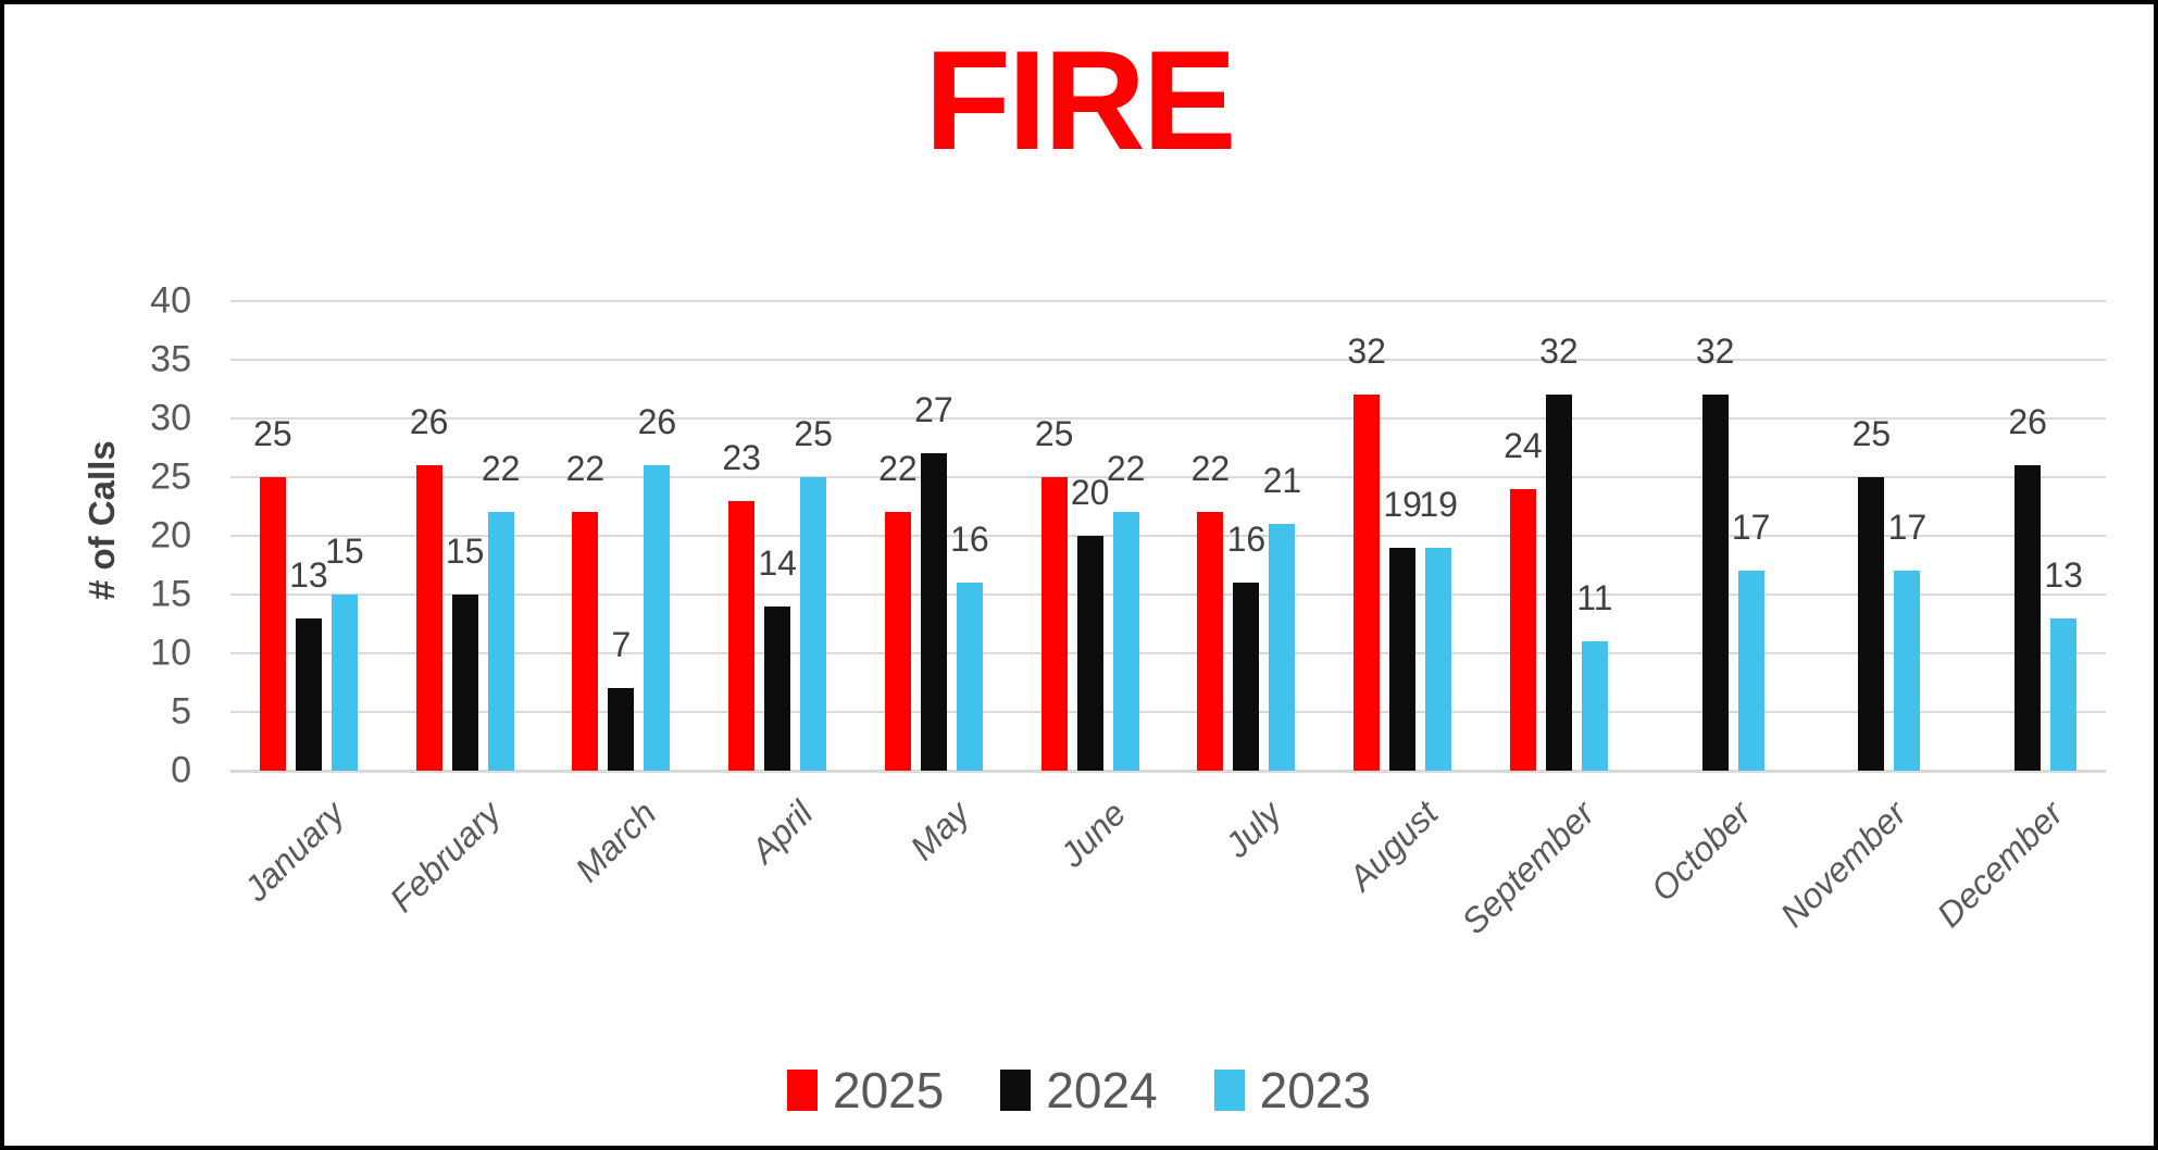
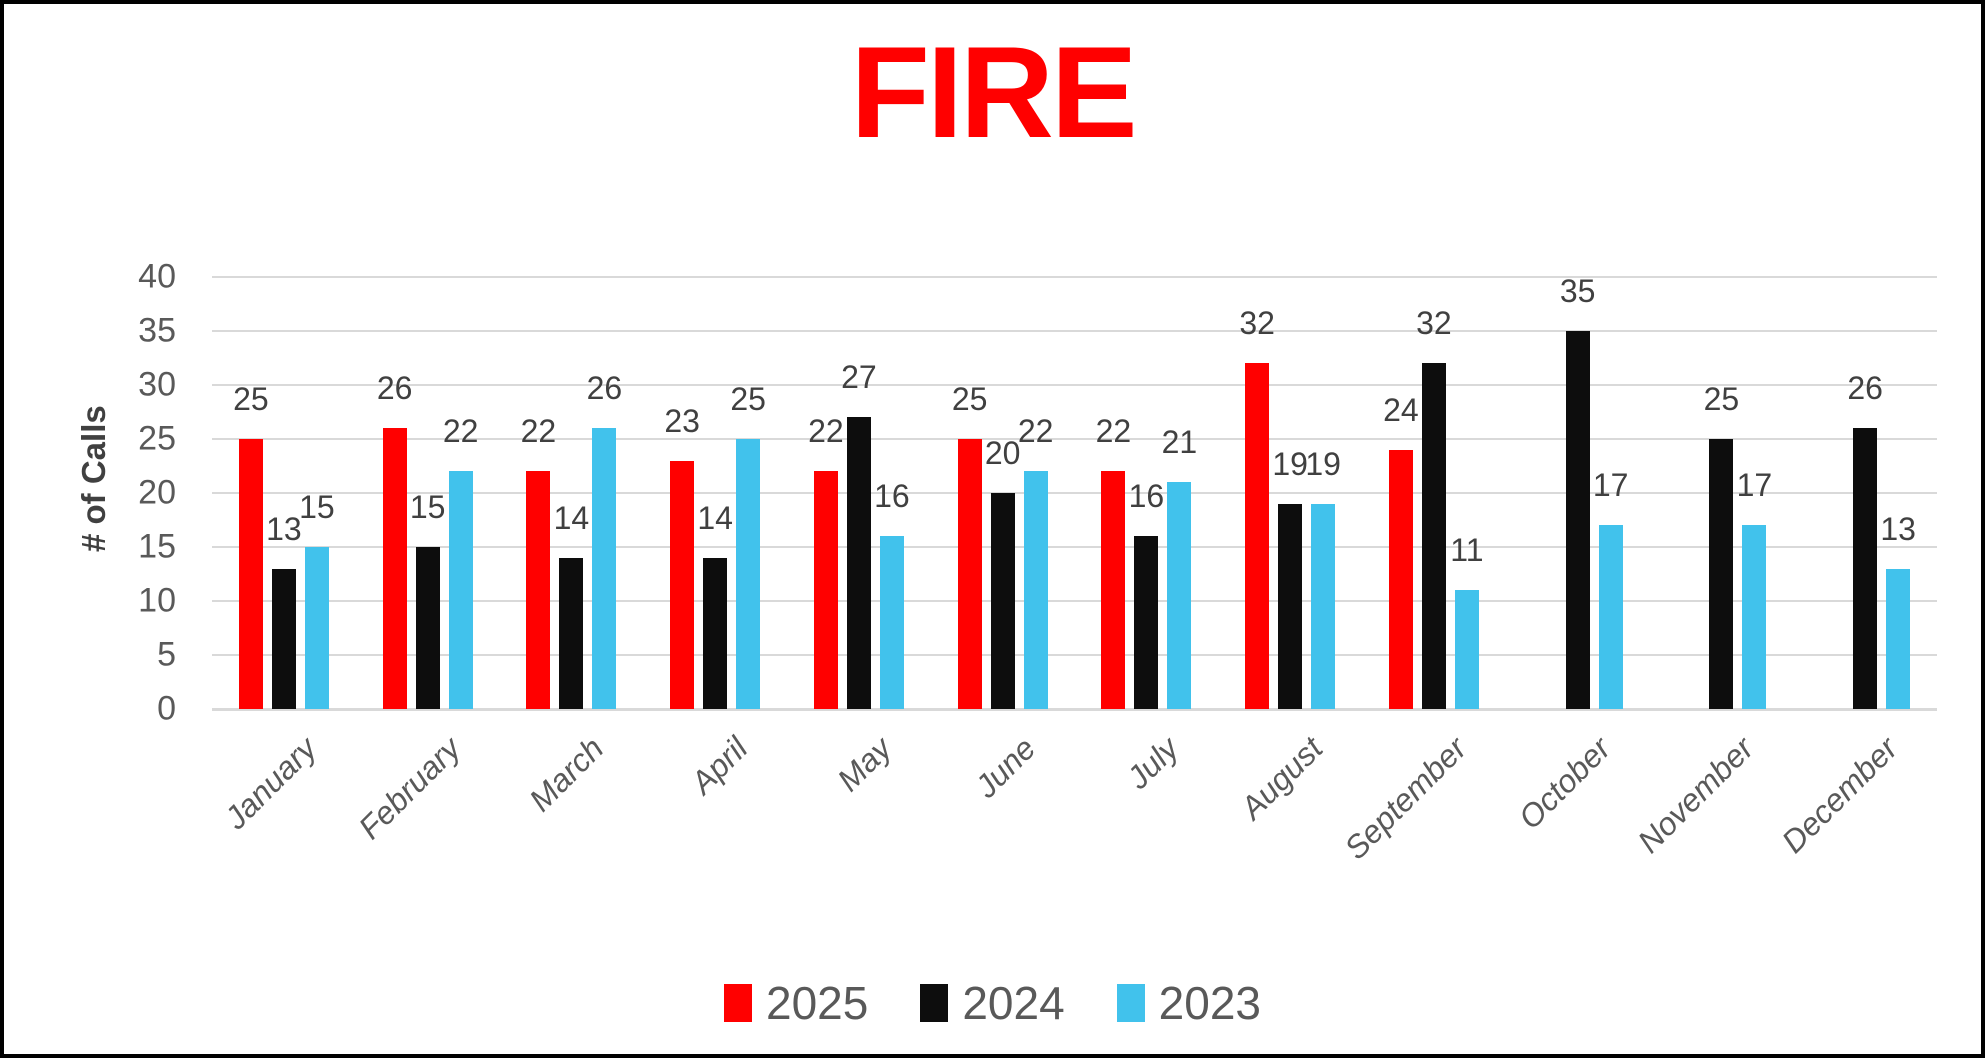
2024/March: 7 -> 14
2024/October: 32 -> 35
